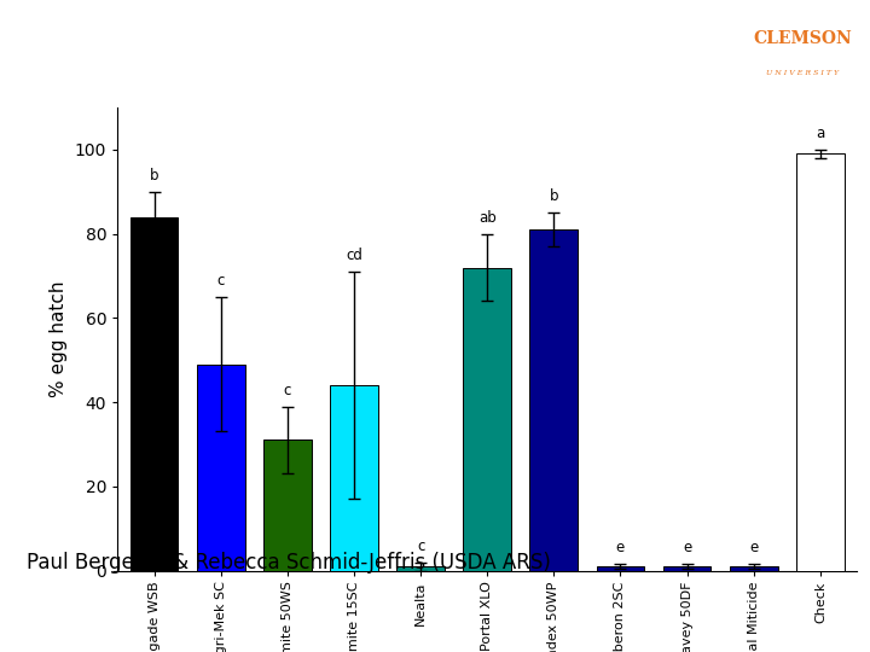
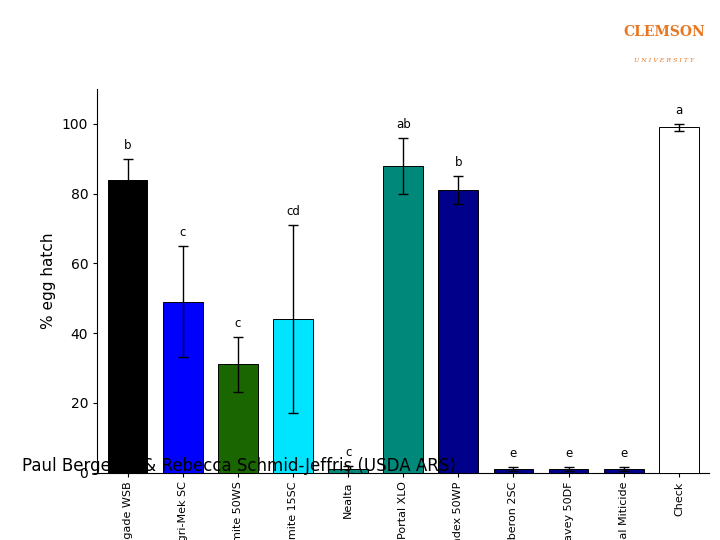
Portal XLO: 72 -> 88
